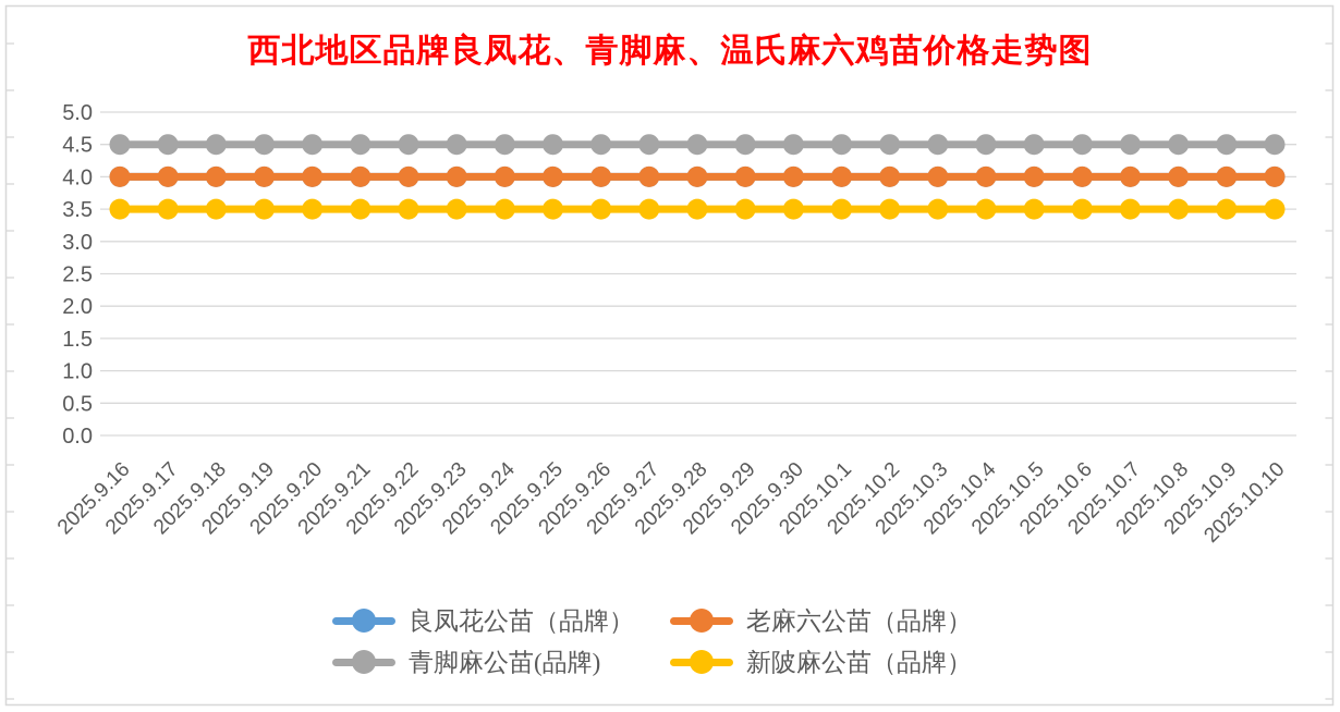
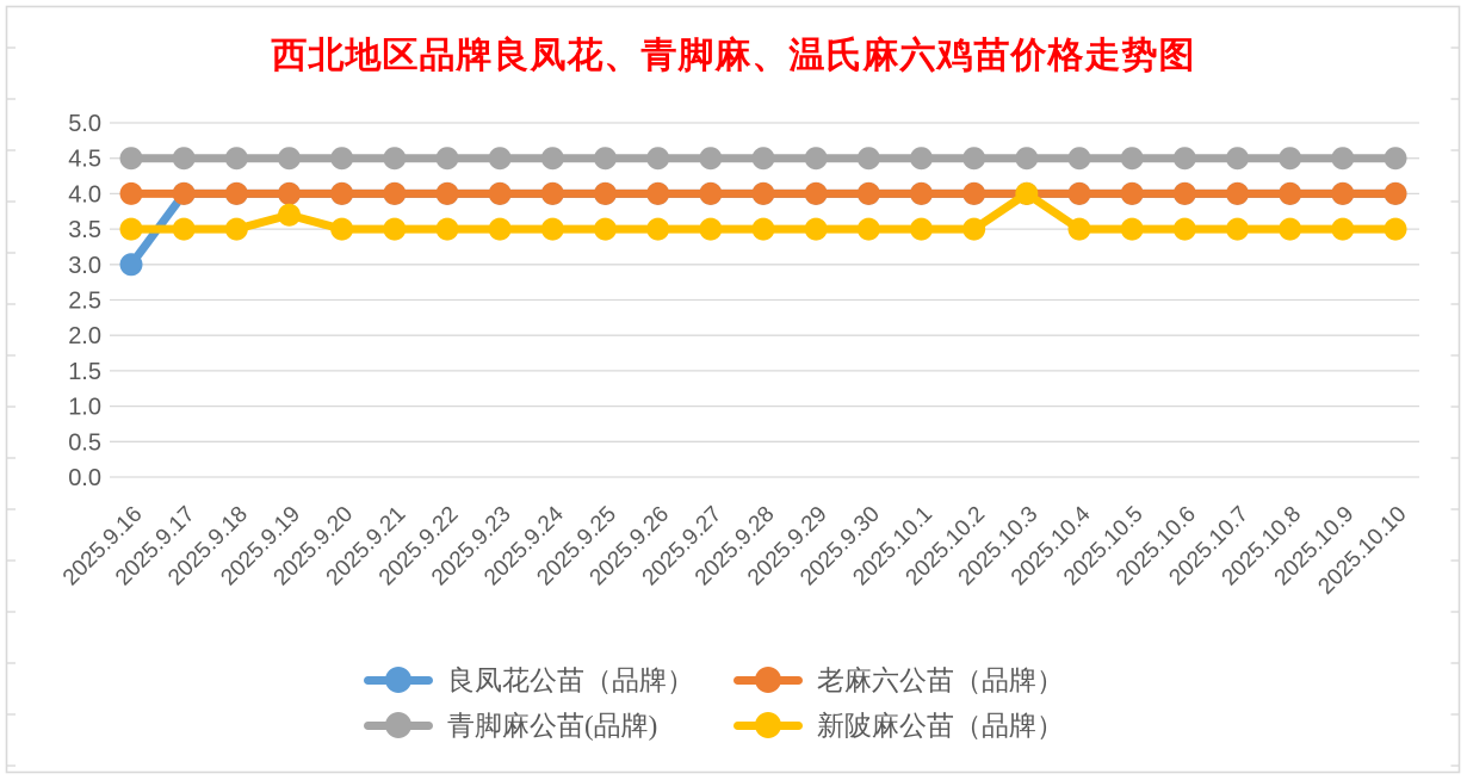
良凤花公苗（品牌）/2025.9.16: 4 -> 3
新陂麻公苗（品牌）/2025.9.19: 3.5 -> 3.7
新陂麻公苗（品牌）/2025.10.3: 3.5 -> 4.0
